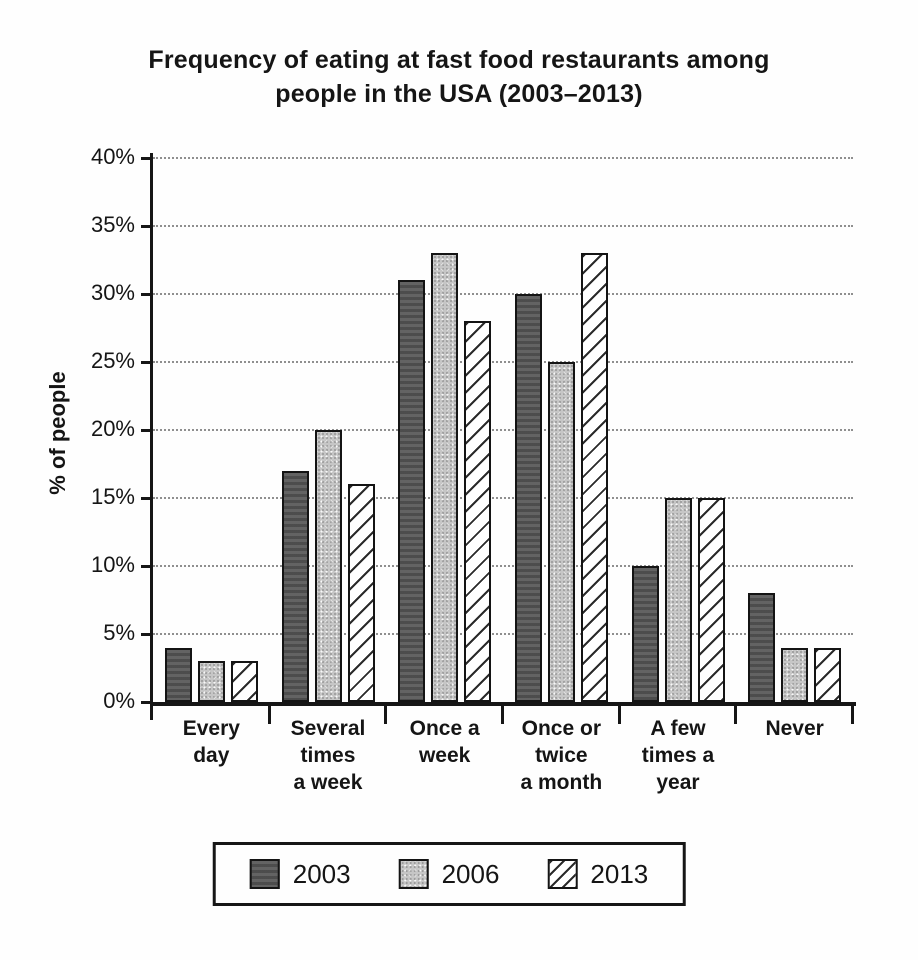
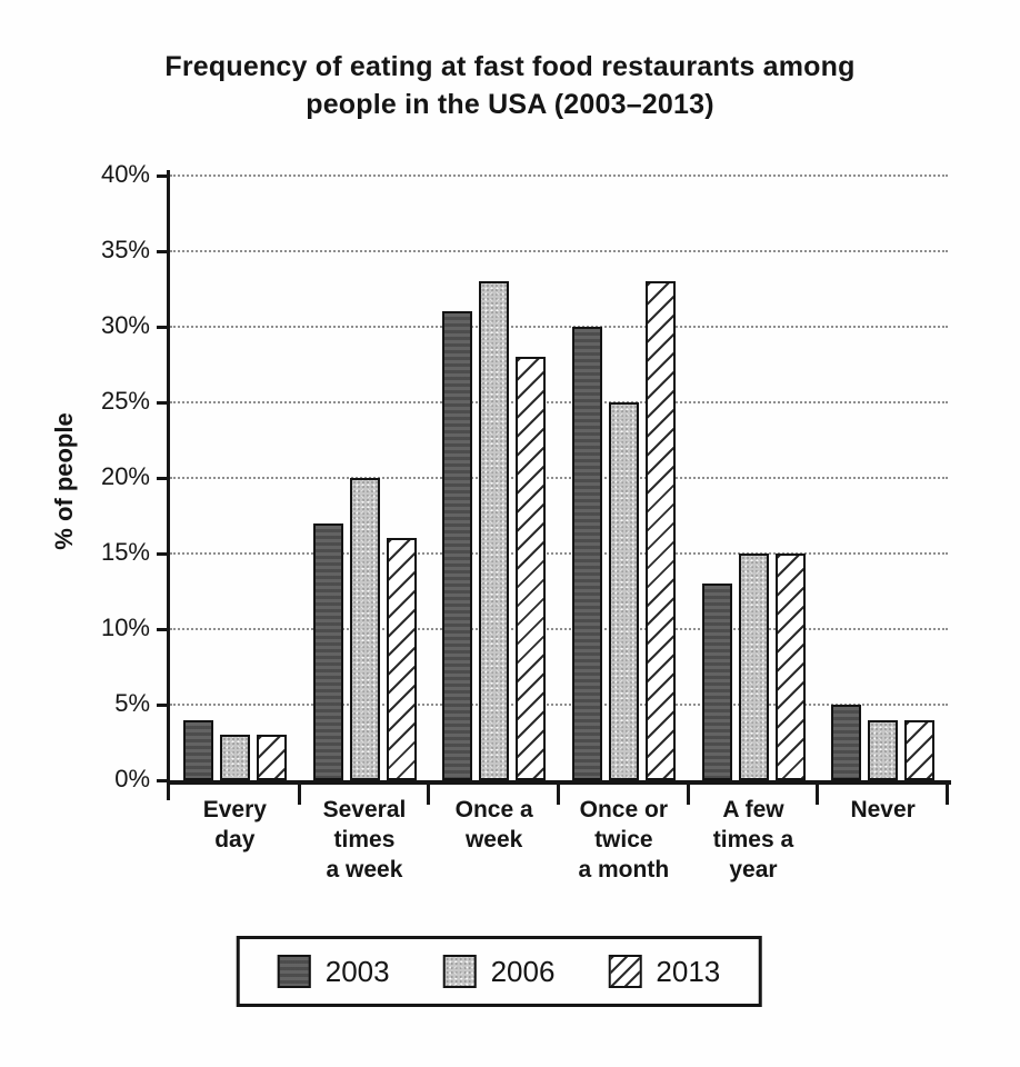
2003/A few times a year: 10% -> 13%
2003/Never: 8% -> 5%
